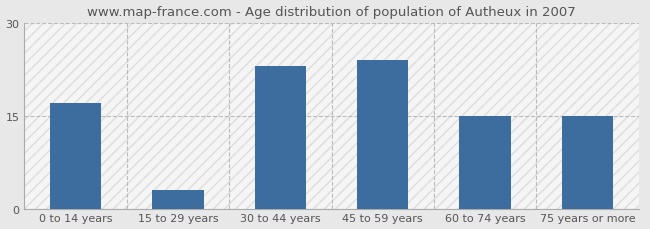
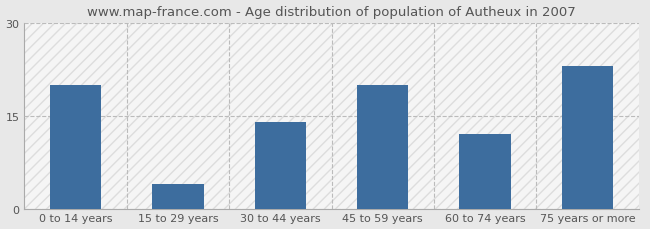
0 to 14 years: 17 -> 20
15 to 29 years: 3 -> 4
30 to 44 years: 23 -> 14
45 to 59 years: 24 -> 20
60 to 74 years: 15 -> 12
75 years or more: 15 -> 23
